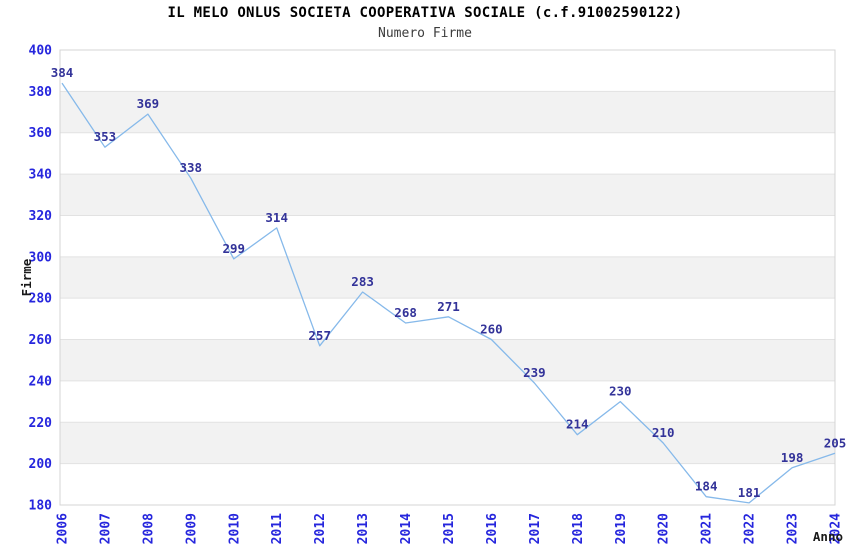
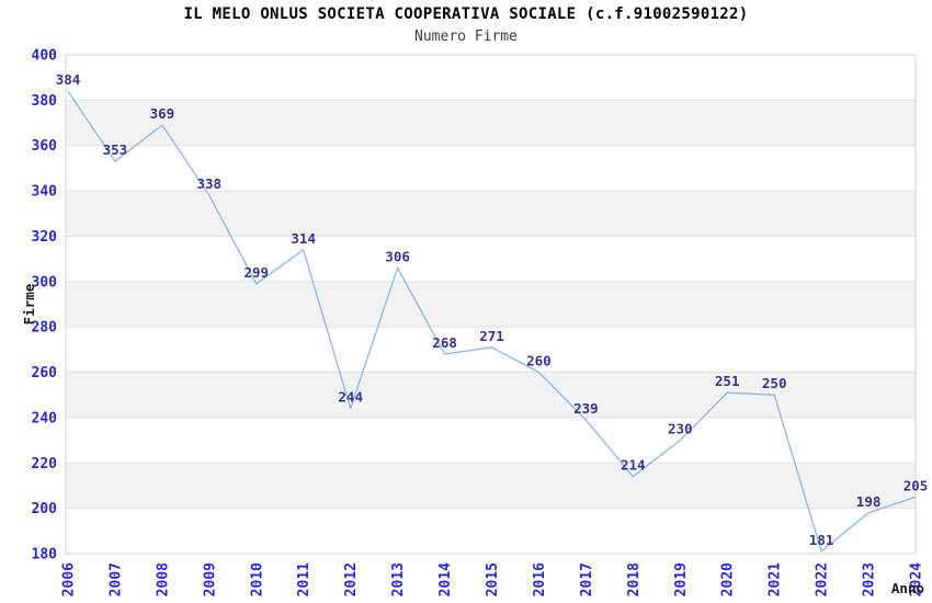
2012: 257 -> 244
2013: 283 -> 306
2020: 210 -> 251
2021: 184 -> 250
